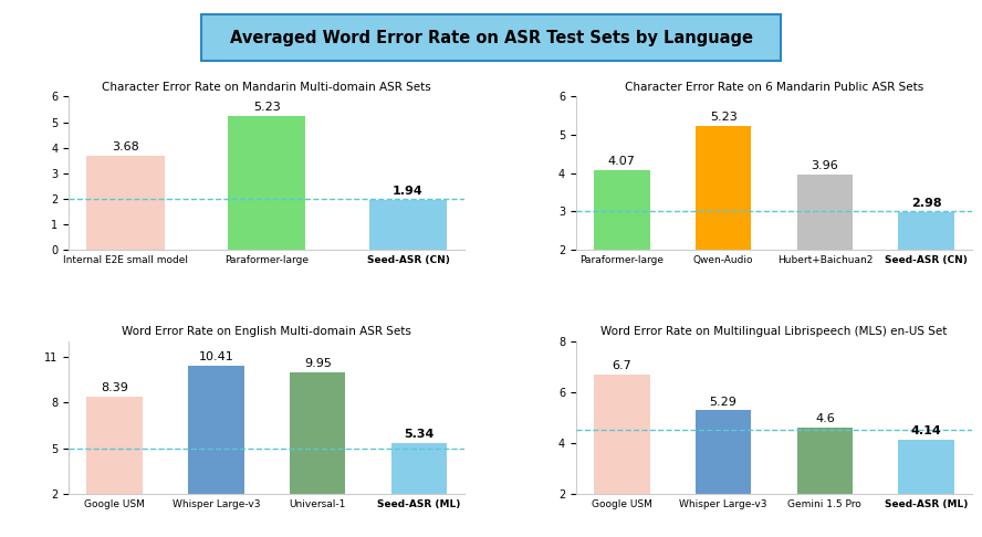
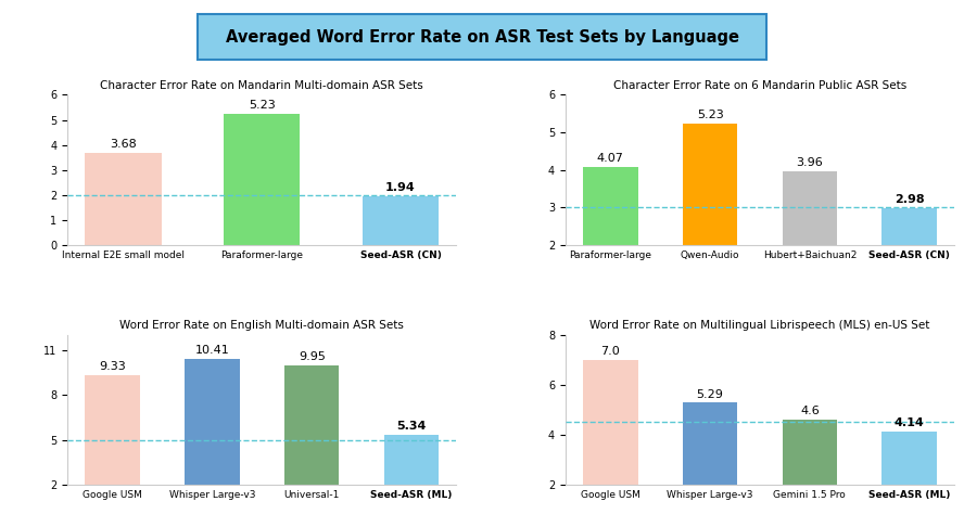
Word Error Rate on English Multi-domain ASR Sets/Google USM: 8.39 -> 9.33
Word Error Rate on Multilingual Librispeech (MLS) en-US Set/Google USM: 6.7 -> 7.0
